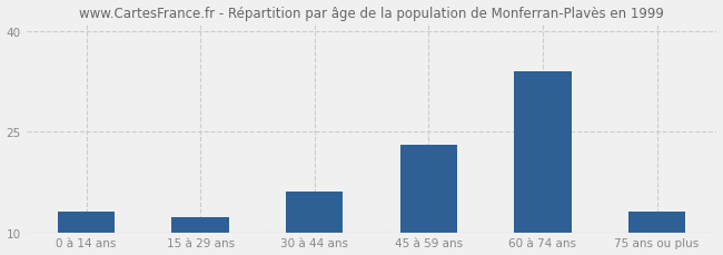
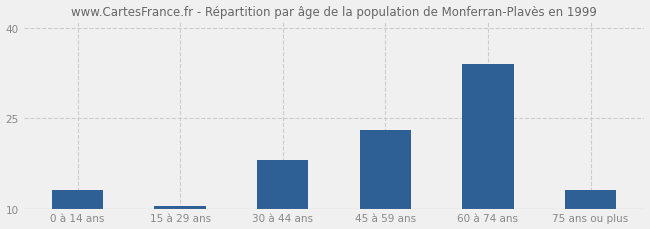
15 à 29 ans: 12.2 -> 10.5
30 à 44 ans: 16.0 -> 18.0
